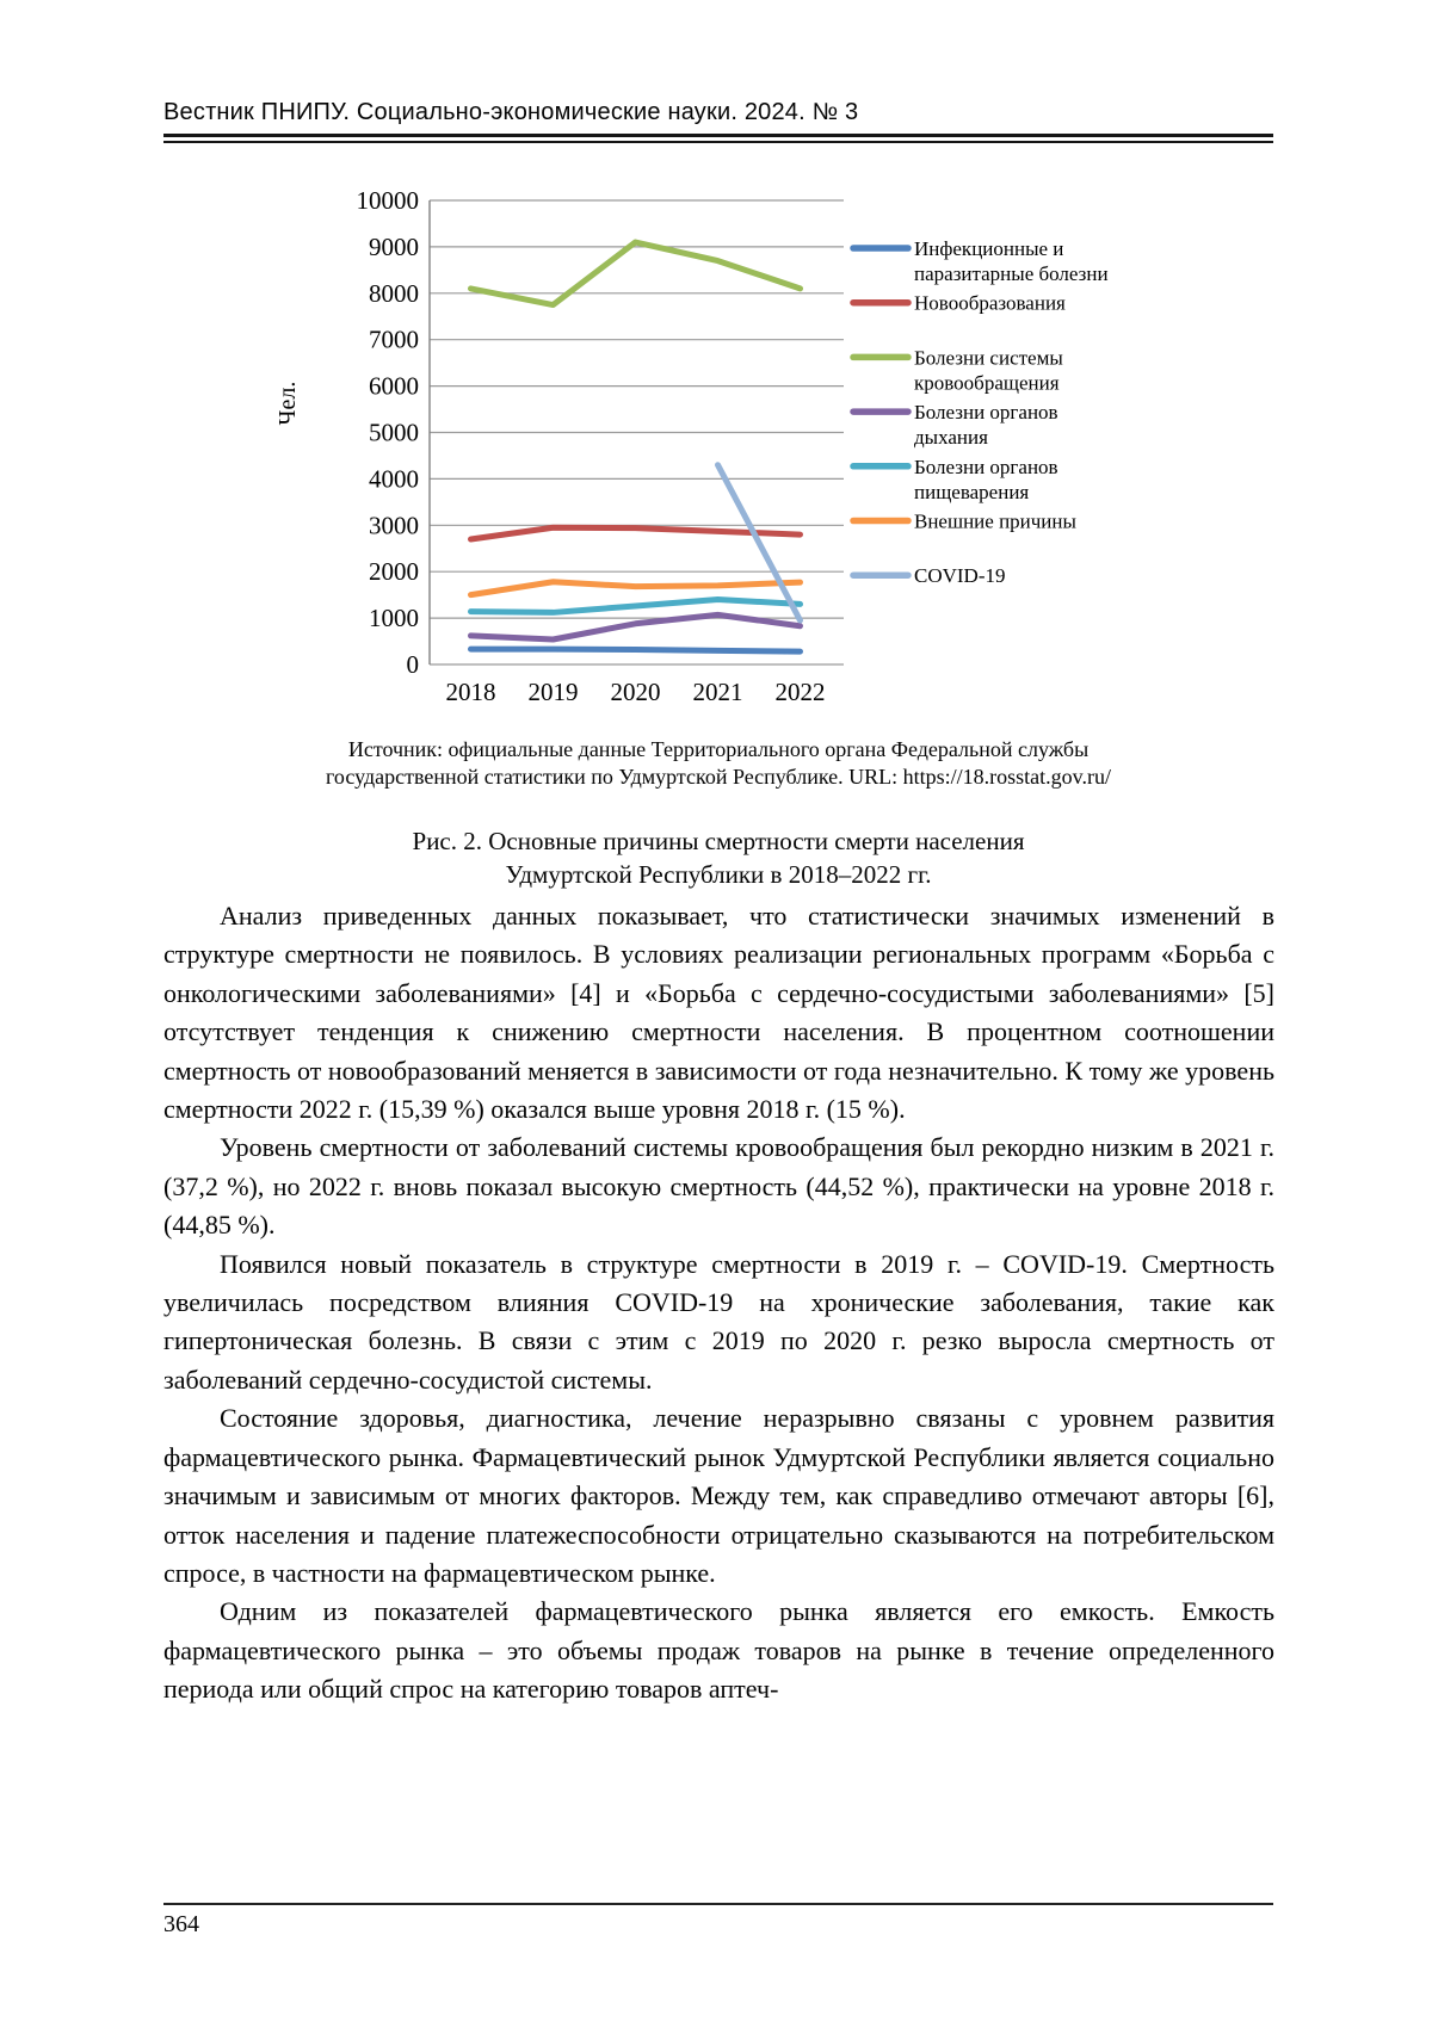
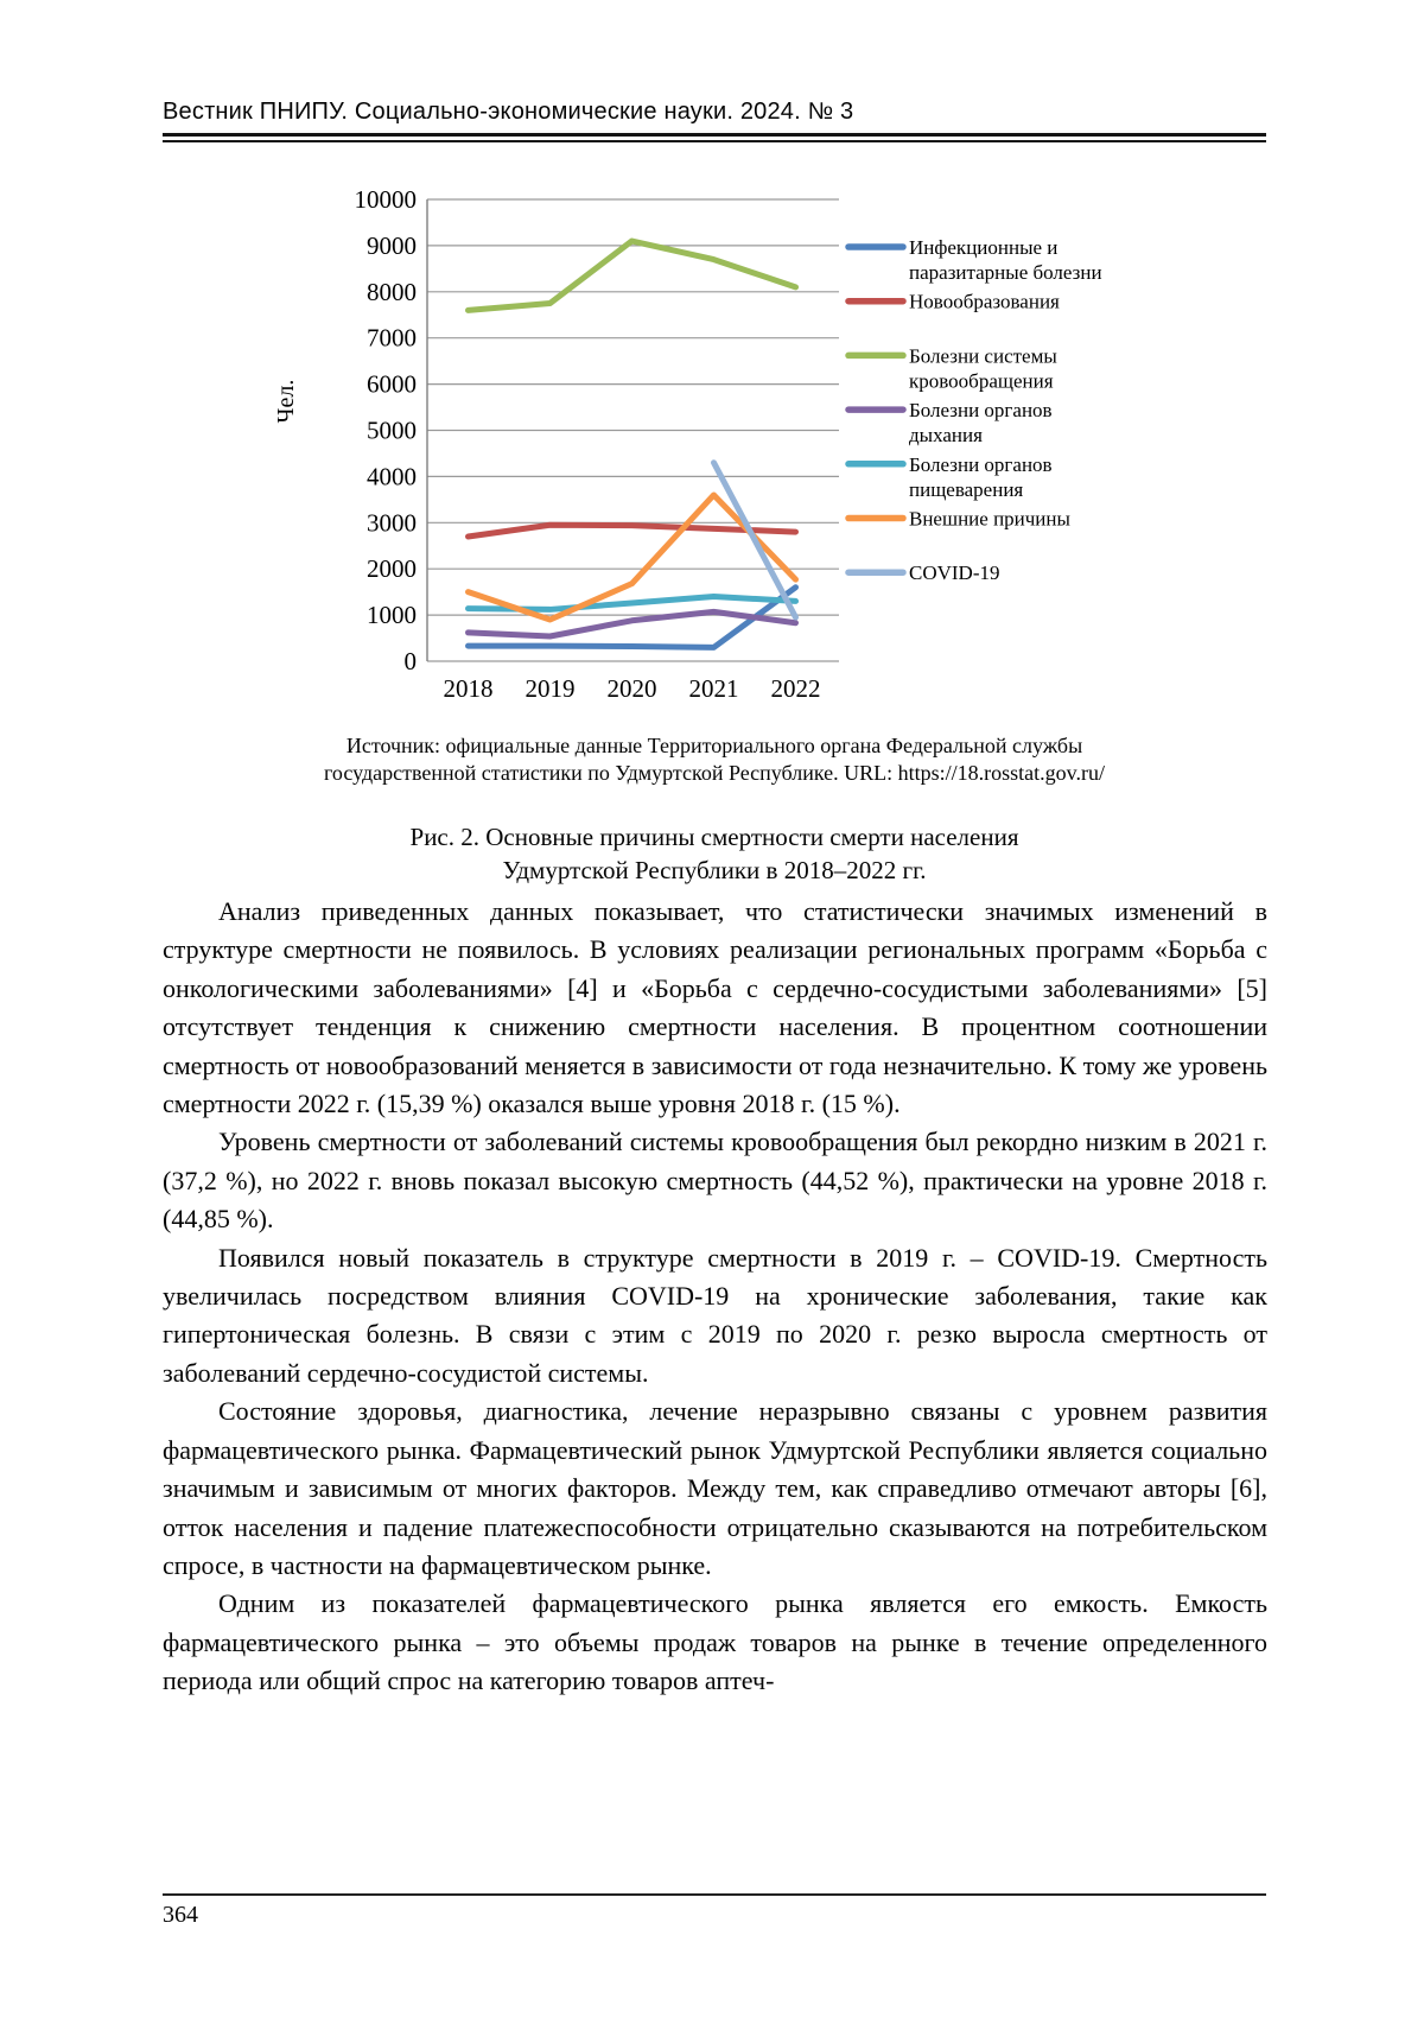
Болезни системы кровообращения/2018: 8100 -> 7600
Внешние причины/2019: 1800 -> 900
Внешние причины/2021: 1700 -> 3600
Инфекционные и паразитарные болезни/2022: 300 -> 1600
